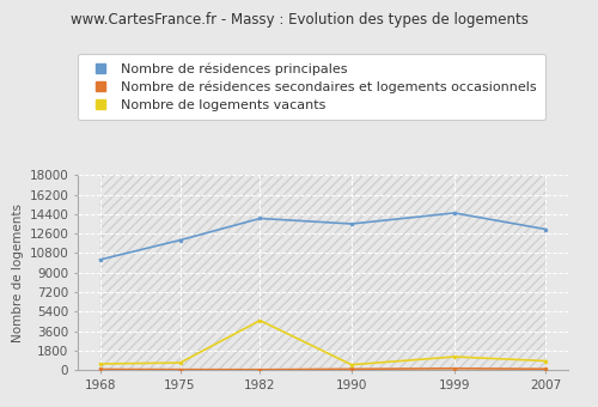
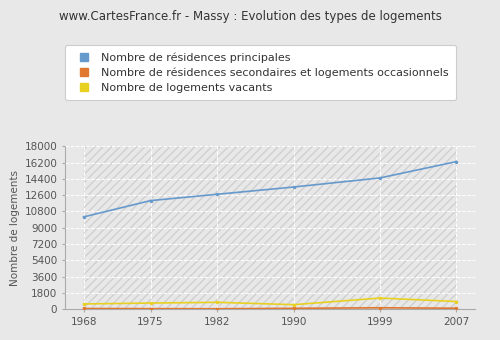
Nombre de résidences principales/1982: 14000 -> 12700
Nombre de logements vacants/1982: 4600 -> 800
Nombre de résidences principales/2007: 13000 -> 16300
